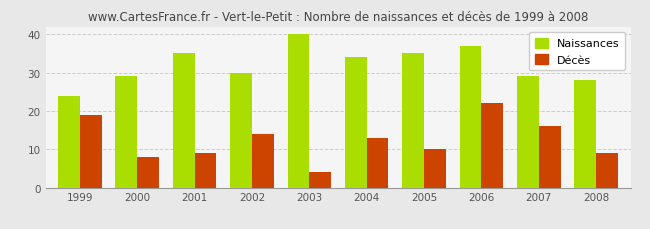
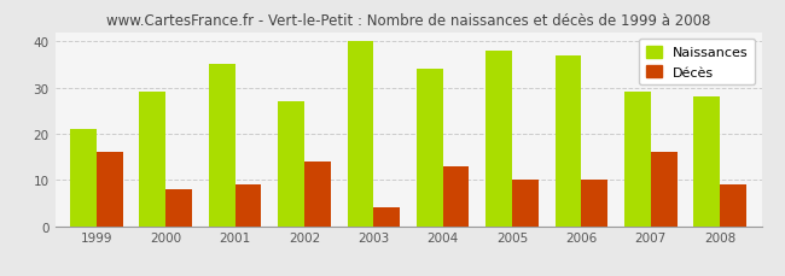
Naissances/1999: 24 -> 21
Décès/1999: 19 -> 16
Naissances/2002: 30 -> 27
Naissances/2005: 35 -> 38
Décès/2006: 22 -> 10
